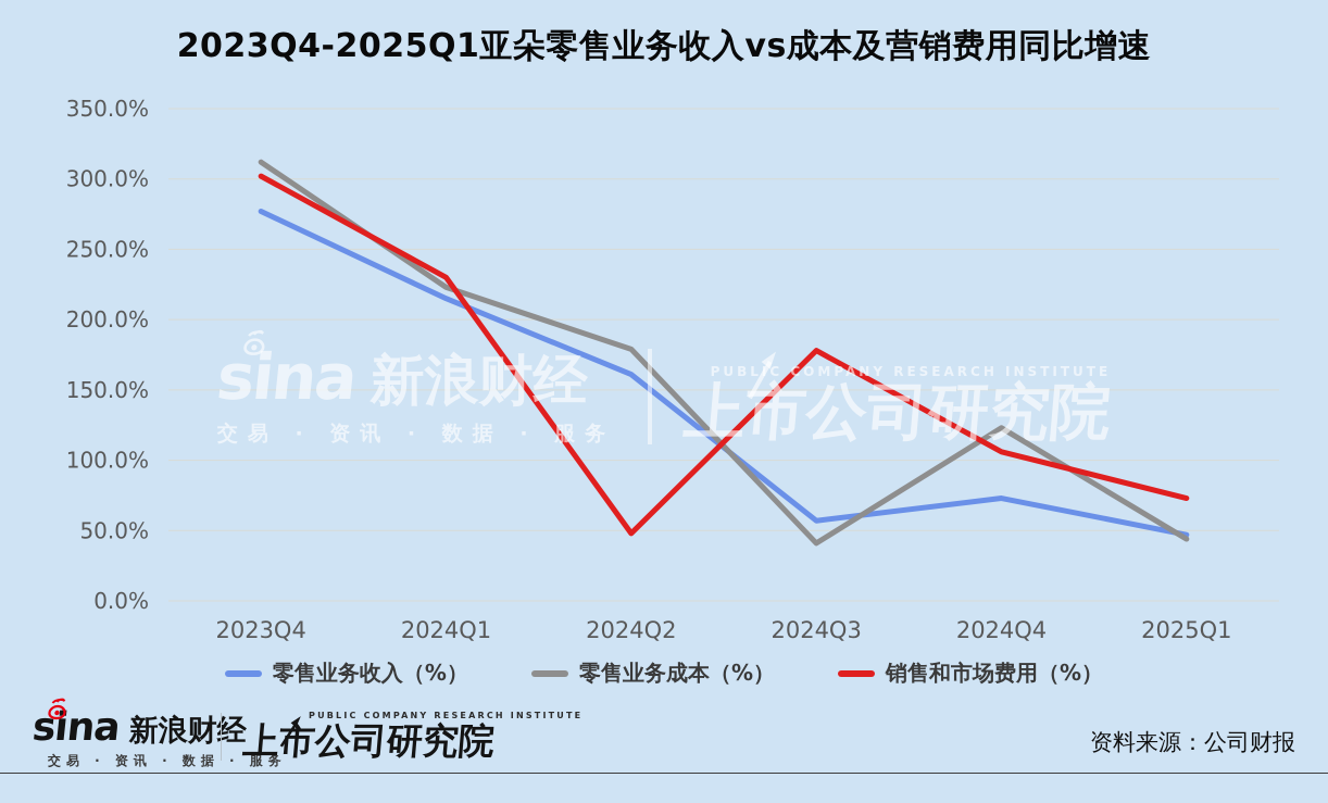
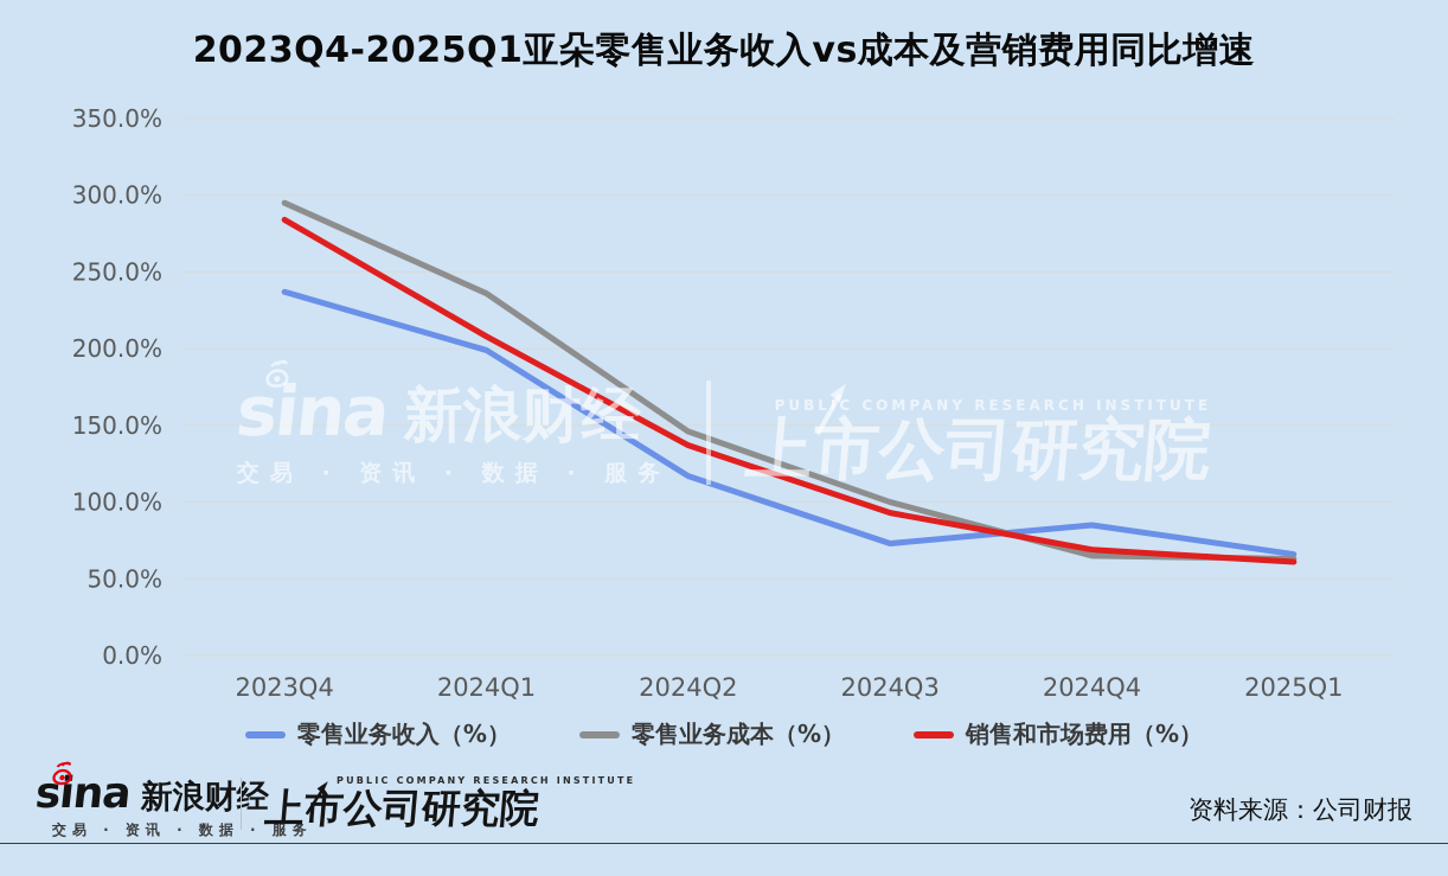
零售业务收入（%）/2023Q4: 277% -> 237%
零售业务成本（%）/2023Q4: 312% -> 295%
销售和市场费用（%）/2023Q4: 302% -> 284%
零售业务收入（%）/2024Q1: 215% -> 199%
零售业务成本（%）/2024Q1: 223% -> 236%
销售和市场费用（%）/2024Q1: 230% -> 208%
零售业务收入（%）/2024Q2: 161% -> 117%
零售业务成本（%）/2024Q2: 179% -> 146%
销售和市场费用（%）/2024Q2: 48% -> 137%
零售业务收入（%）/2024Q3: 57% -> 73%
零售业务成本（%）/2024Q3: 41% -> 100%
销售和市场费用（%）/2024Q3: 178% -> 93%
零售业务收入（%）/2024Q4: 73% -> 85%
零售业务成本（%）/2024Q4: 123% -> 65%
销售和市场费用（%）/2024Q4: 106% -> 69%
零售业务收入（%）/2025Q1: 47% -> 66%
零售业务成本（%）/2025Q1: 44% -> 63%
销售和市场费用（%）/2025Q1: 73% -> 61%
